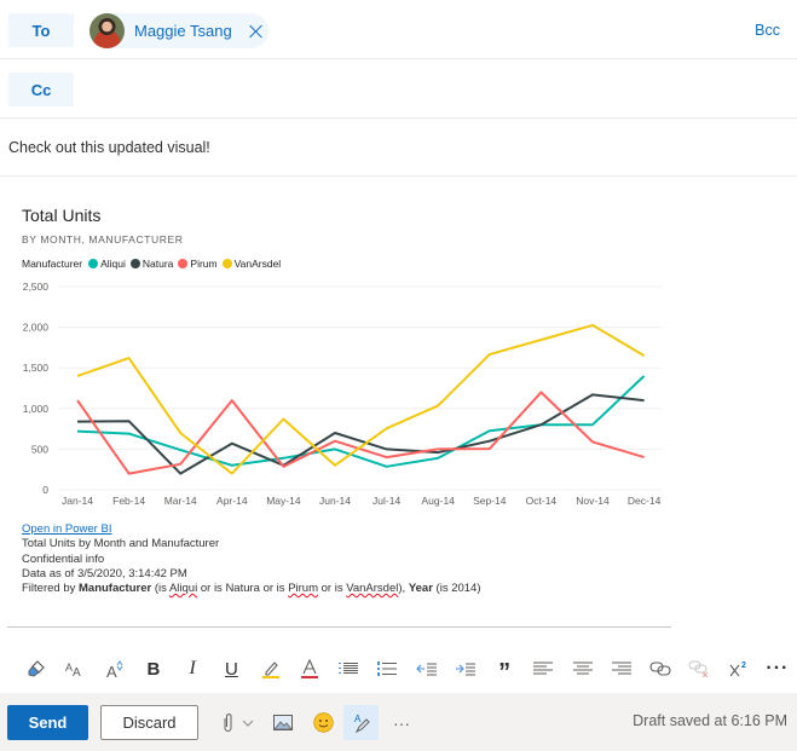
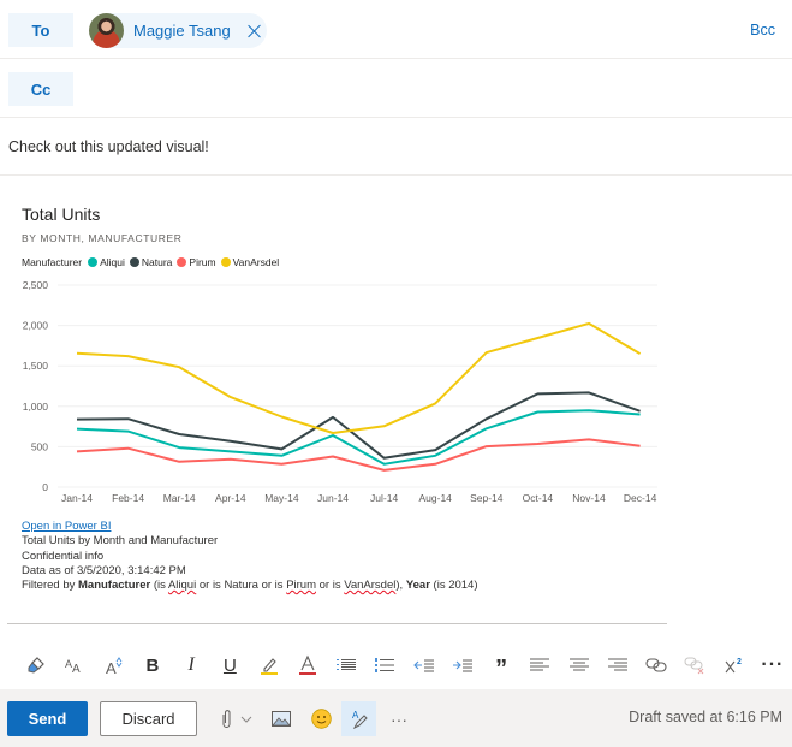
Pirum/Jan-14: 1100 -> 400
VanArsdel/Jan-14: 1400 -> 1700
Pirum/Feb-14: 200 -> 500
Natura/Mar-14: 200 -> 700
VanArsdel/Mar-14: 700 -> 1500
Aliqui/Apr-14: 300 -> 400
Pirum/Apr-14: 1100 -> 300
VanArsdel/Apr-14: 200 -> 1100
Natura/May-14: 300 -> 500
Aliqui/Jun-14: 500 -> 600
Natura/Jun-14: 700 -> 900
Pirum/Jun-14: 600 -> 400
VanArsdel/Jun-14: 300 -> 700
Natura/Jul-14: 500 -> 400
Pirum/Jul-14: 400 -> 200
Pirum/Aug-14: 500 -> 300
Natura/Sep-14: 600 -> 800
Aliqui/Oct-14: 800 -> 900
Natura/Oct-14: 800 -> 1200
Pirum/Oct-14: 1200 -> 500
Aliqui/Nov-14: 800 -> 1000
Aliqui/Dec-14: 1400 -> 900
Natura/Dec-14: 1100 -> 900
Pirum/Dec-14: 400 -> 500
